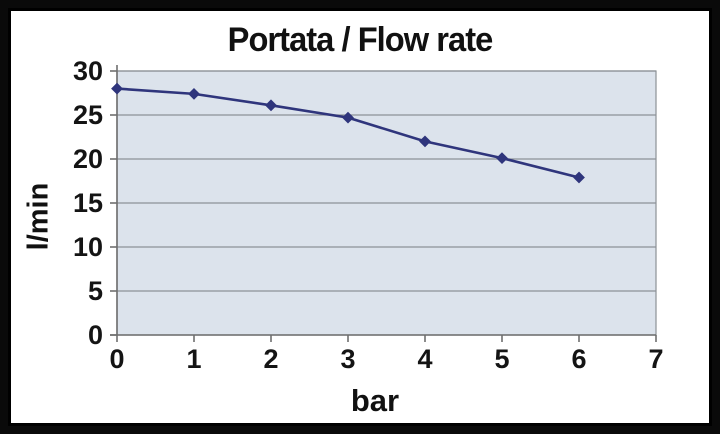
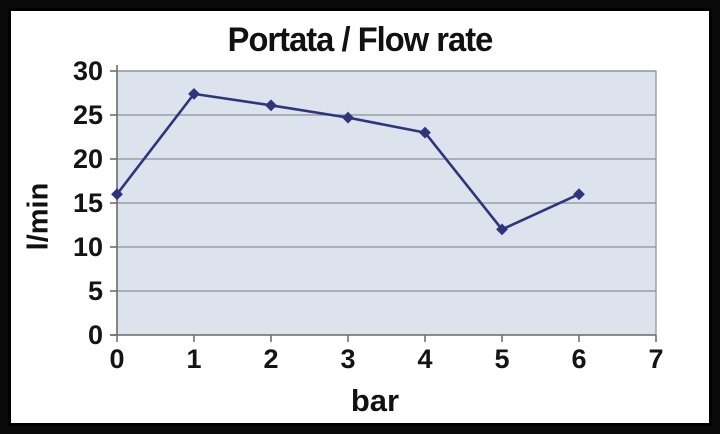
0: 28 -> 16
4: 22 -> 23
5: 20 -> 12
6: 18 -> 16
